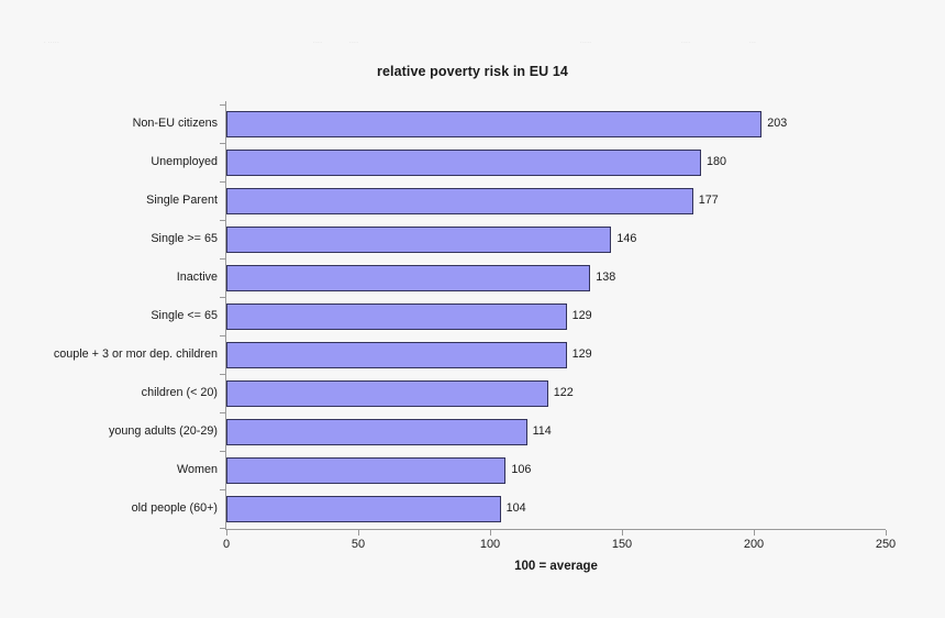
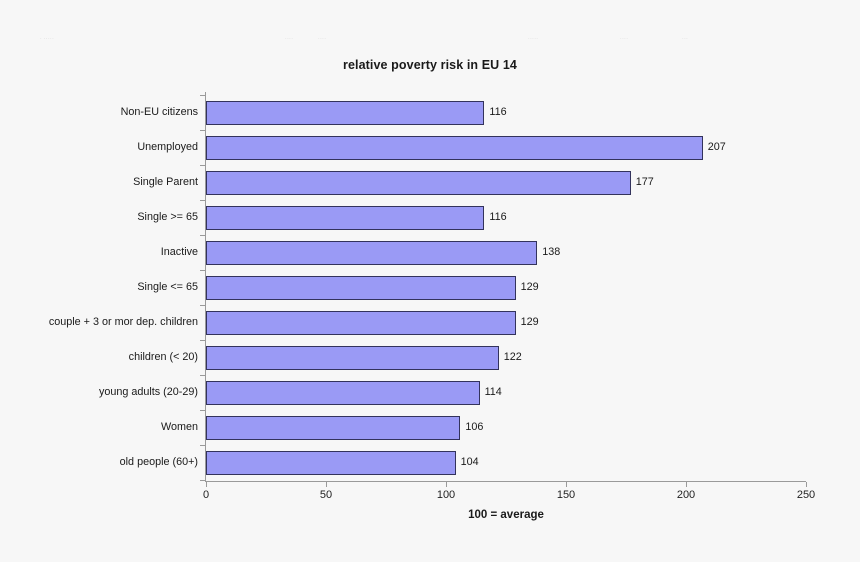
Non-EU citizens: 203 -> 116
Unemployed: 180 -> 207
Single >= 65: 146 -> 116
